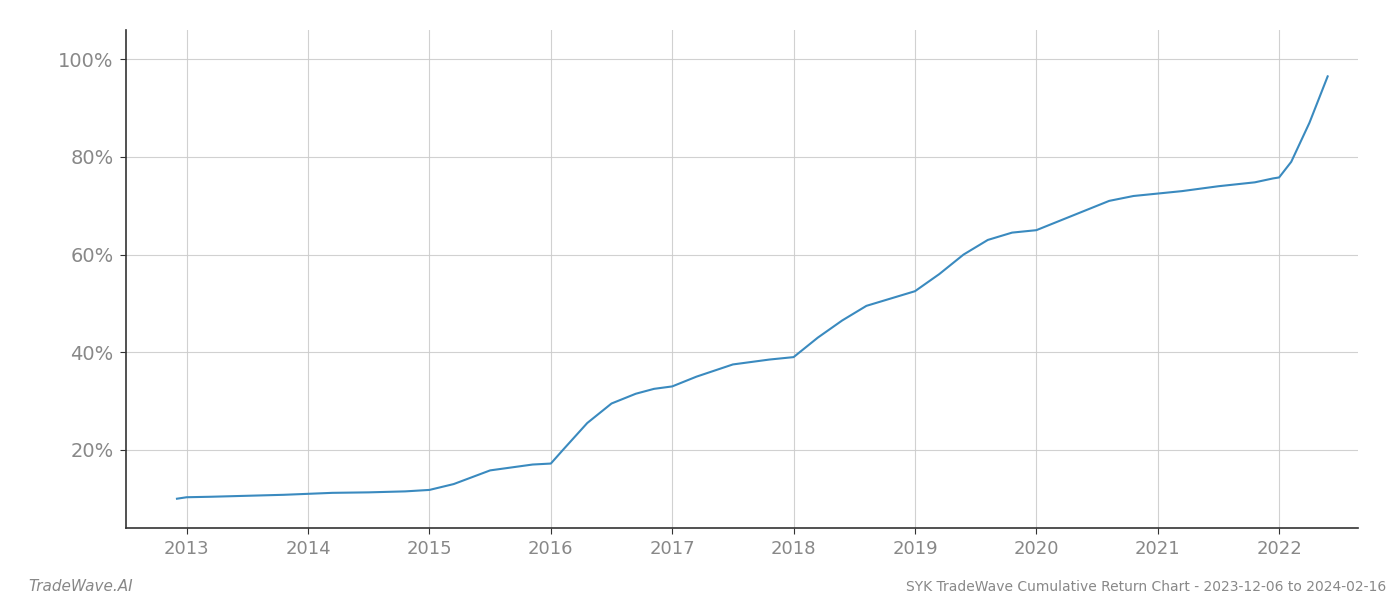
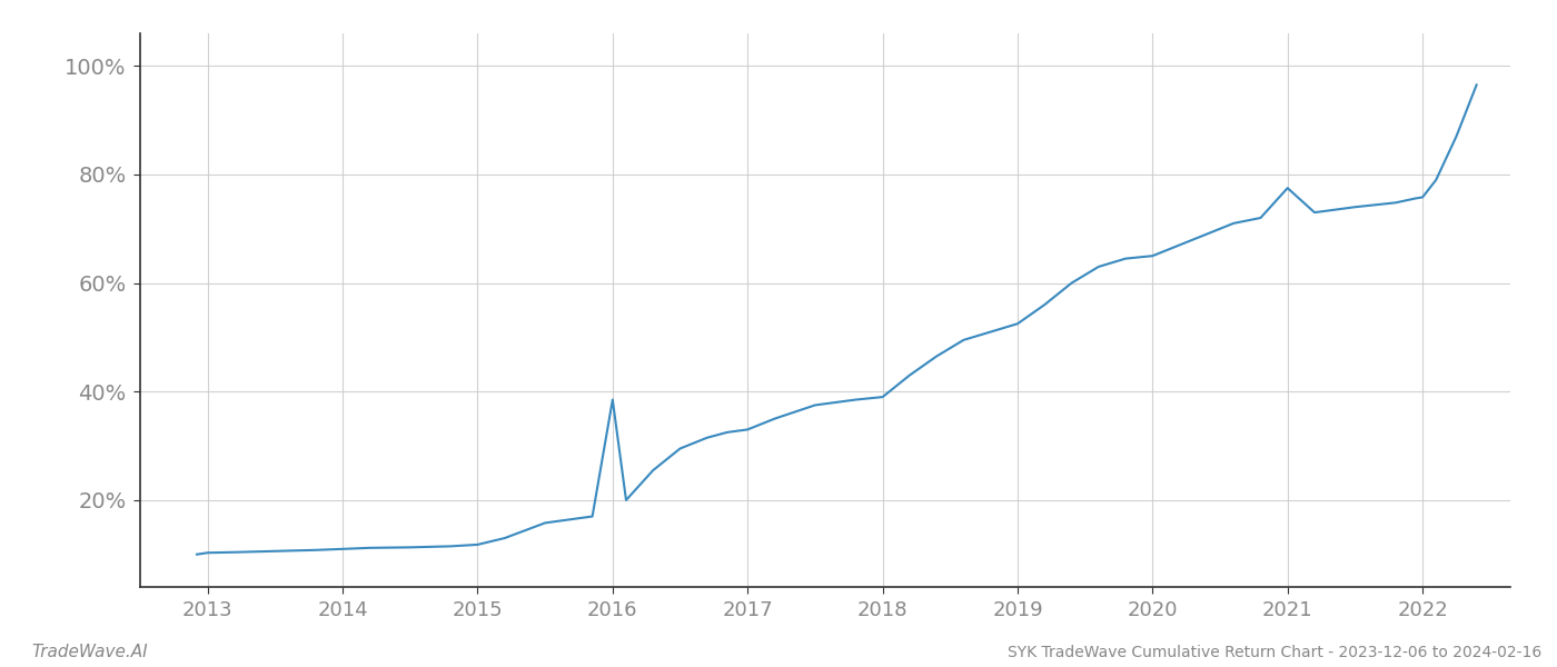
2016: 17.2% -> 38.5%
2021: 72.5% -> 77.5%
